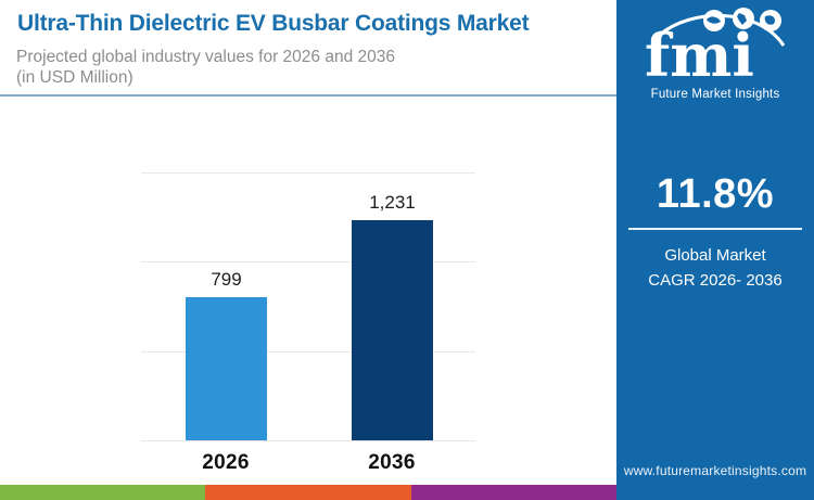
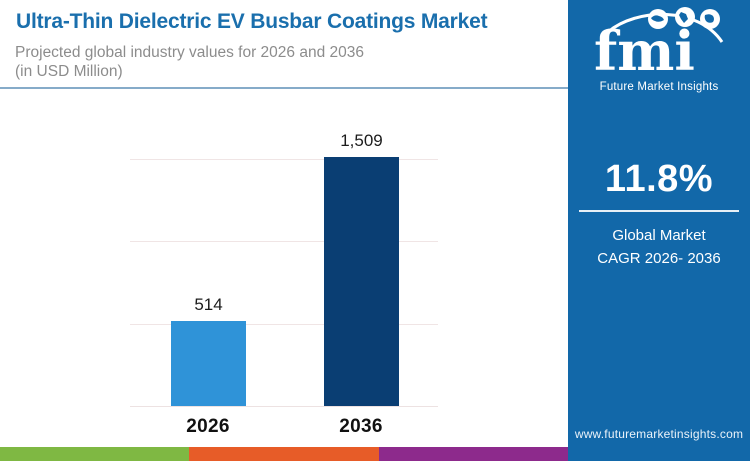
2026: 799 -> 514
2036: 1,231 -> 1,509
